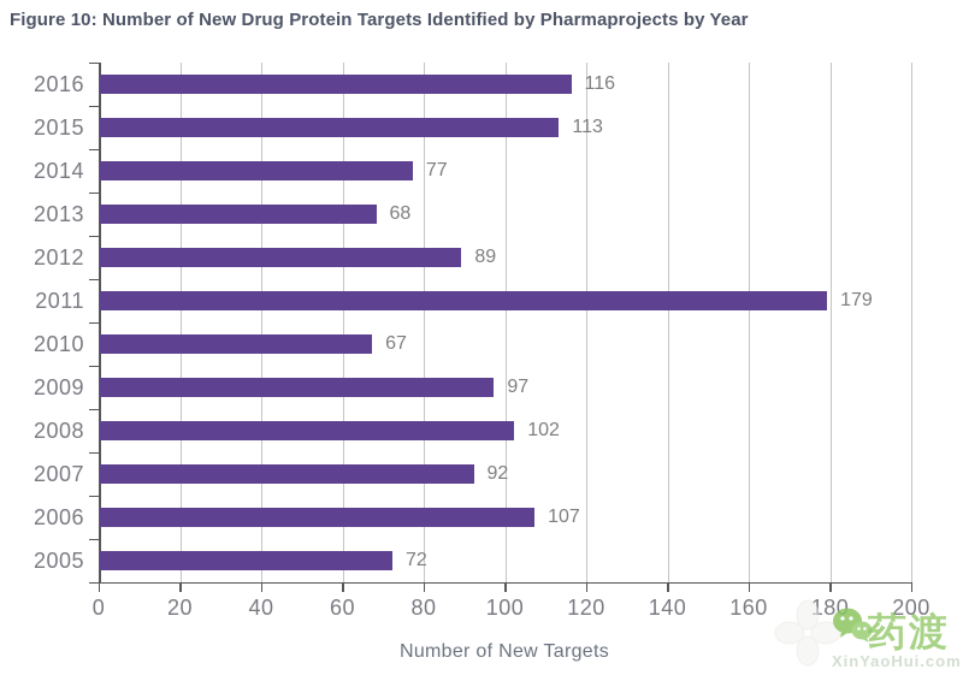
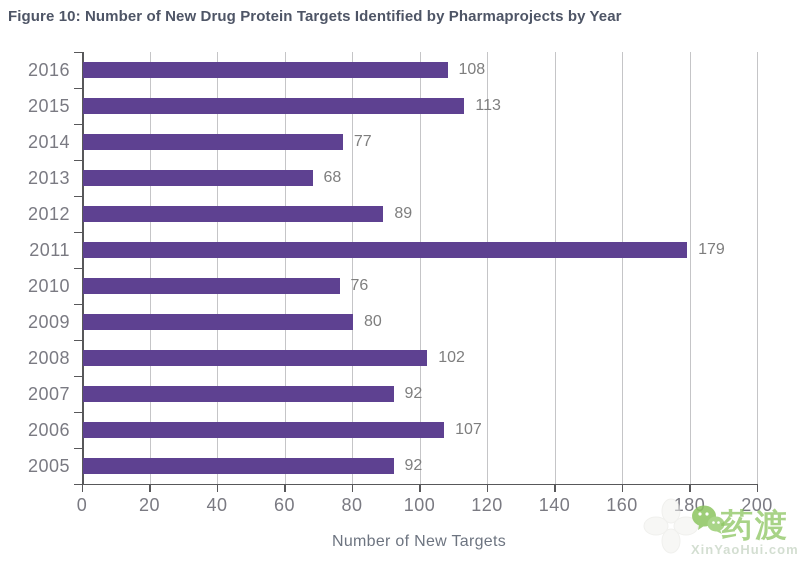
2016: 116 -> 108
2010: 67 -> 76
2009: 97 -> 80
2005: 72 -> 92
